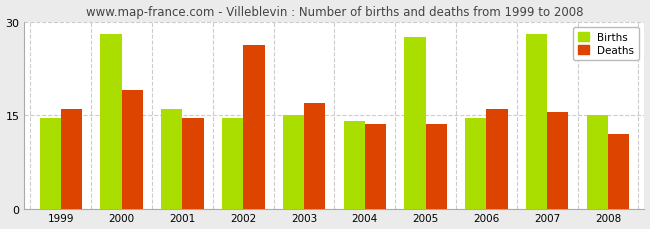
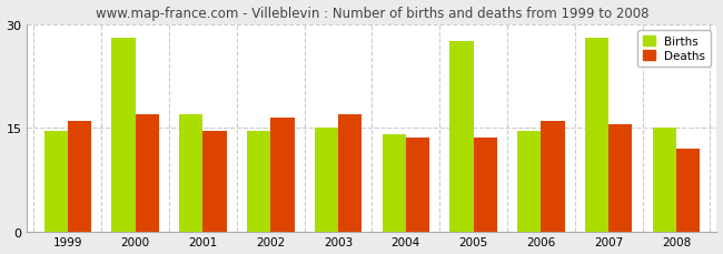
Deaths/2000: 19.0 -> 17.0
Births/2001: 16.0 -> 17.0
Deaths/2002: 26.2 -> 16.5
